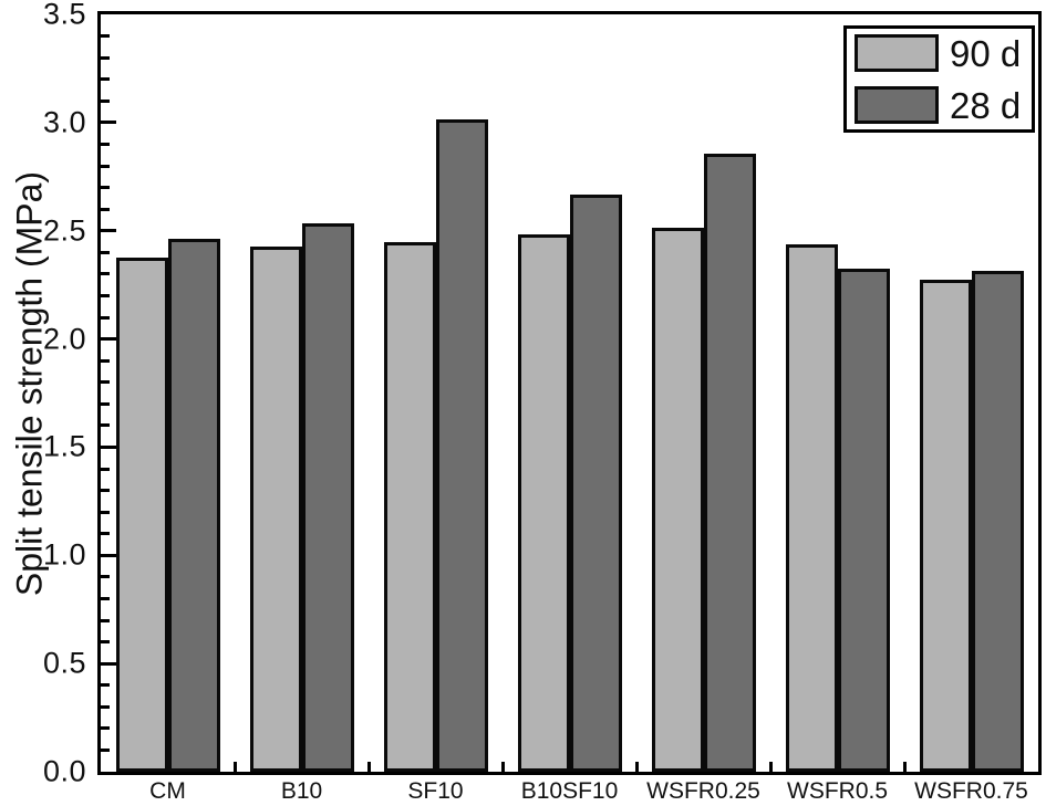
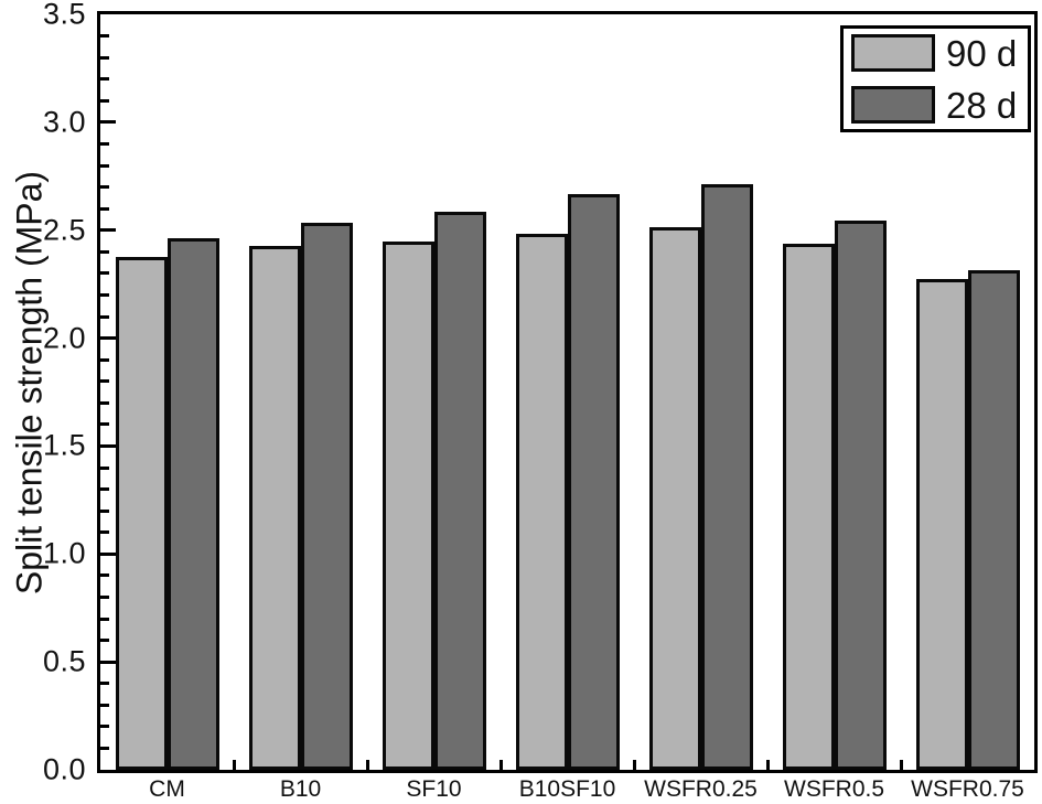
28 d/SF10: 3.00 -> 2.57
28 d/WSFR0.25: 2.84 -> 2.70
28 d/WSFR0.5: 2.31 -> 2.53
